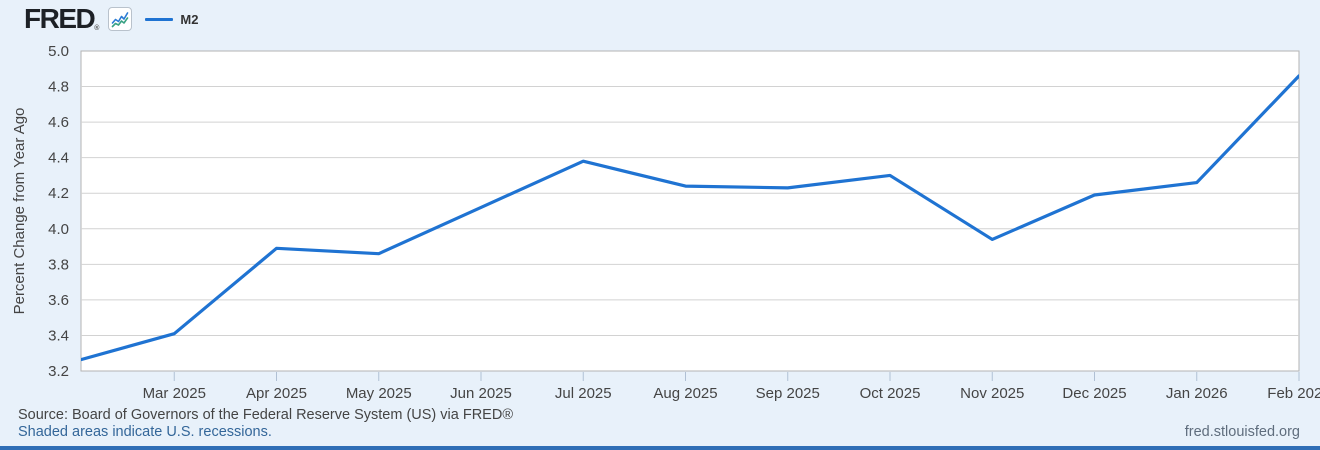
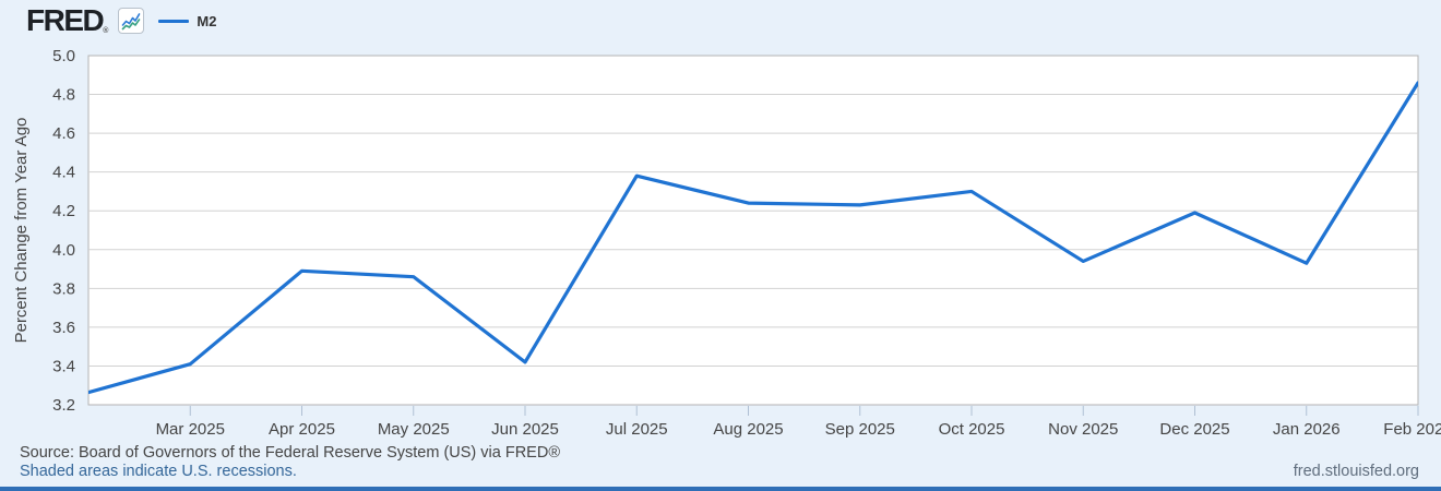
Jun 2025: 4.12 -> 3.42
Jan 2026: 4.26 -> 3.93
